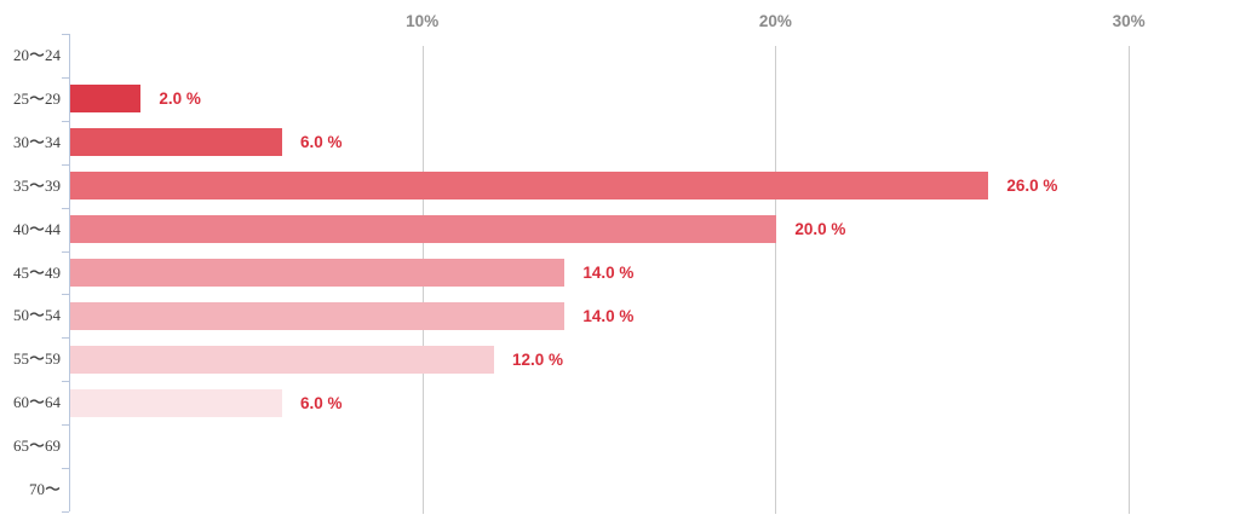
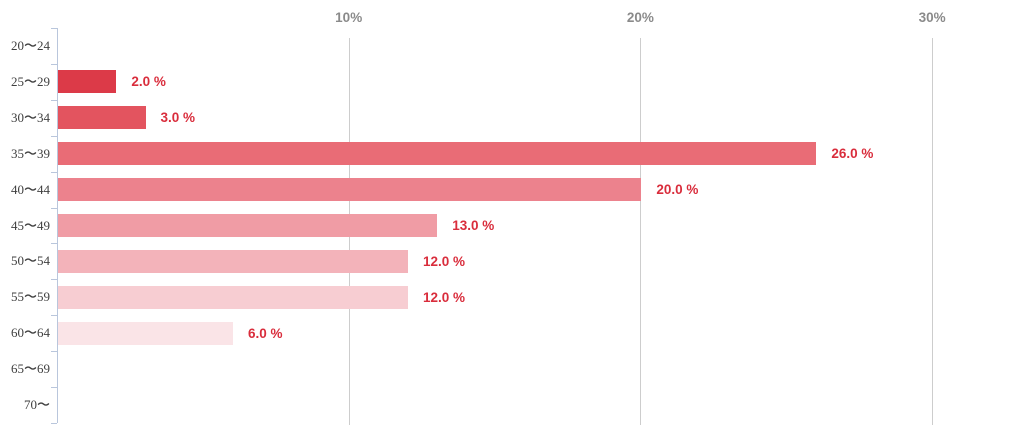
30〜34: 6.0 -> 3.0
45〜49: 14.0 -> 13.0
50〜54: 14.0 -> 12.0
